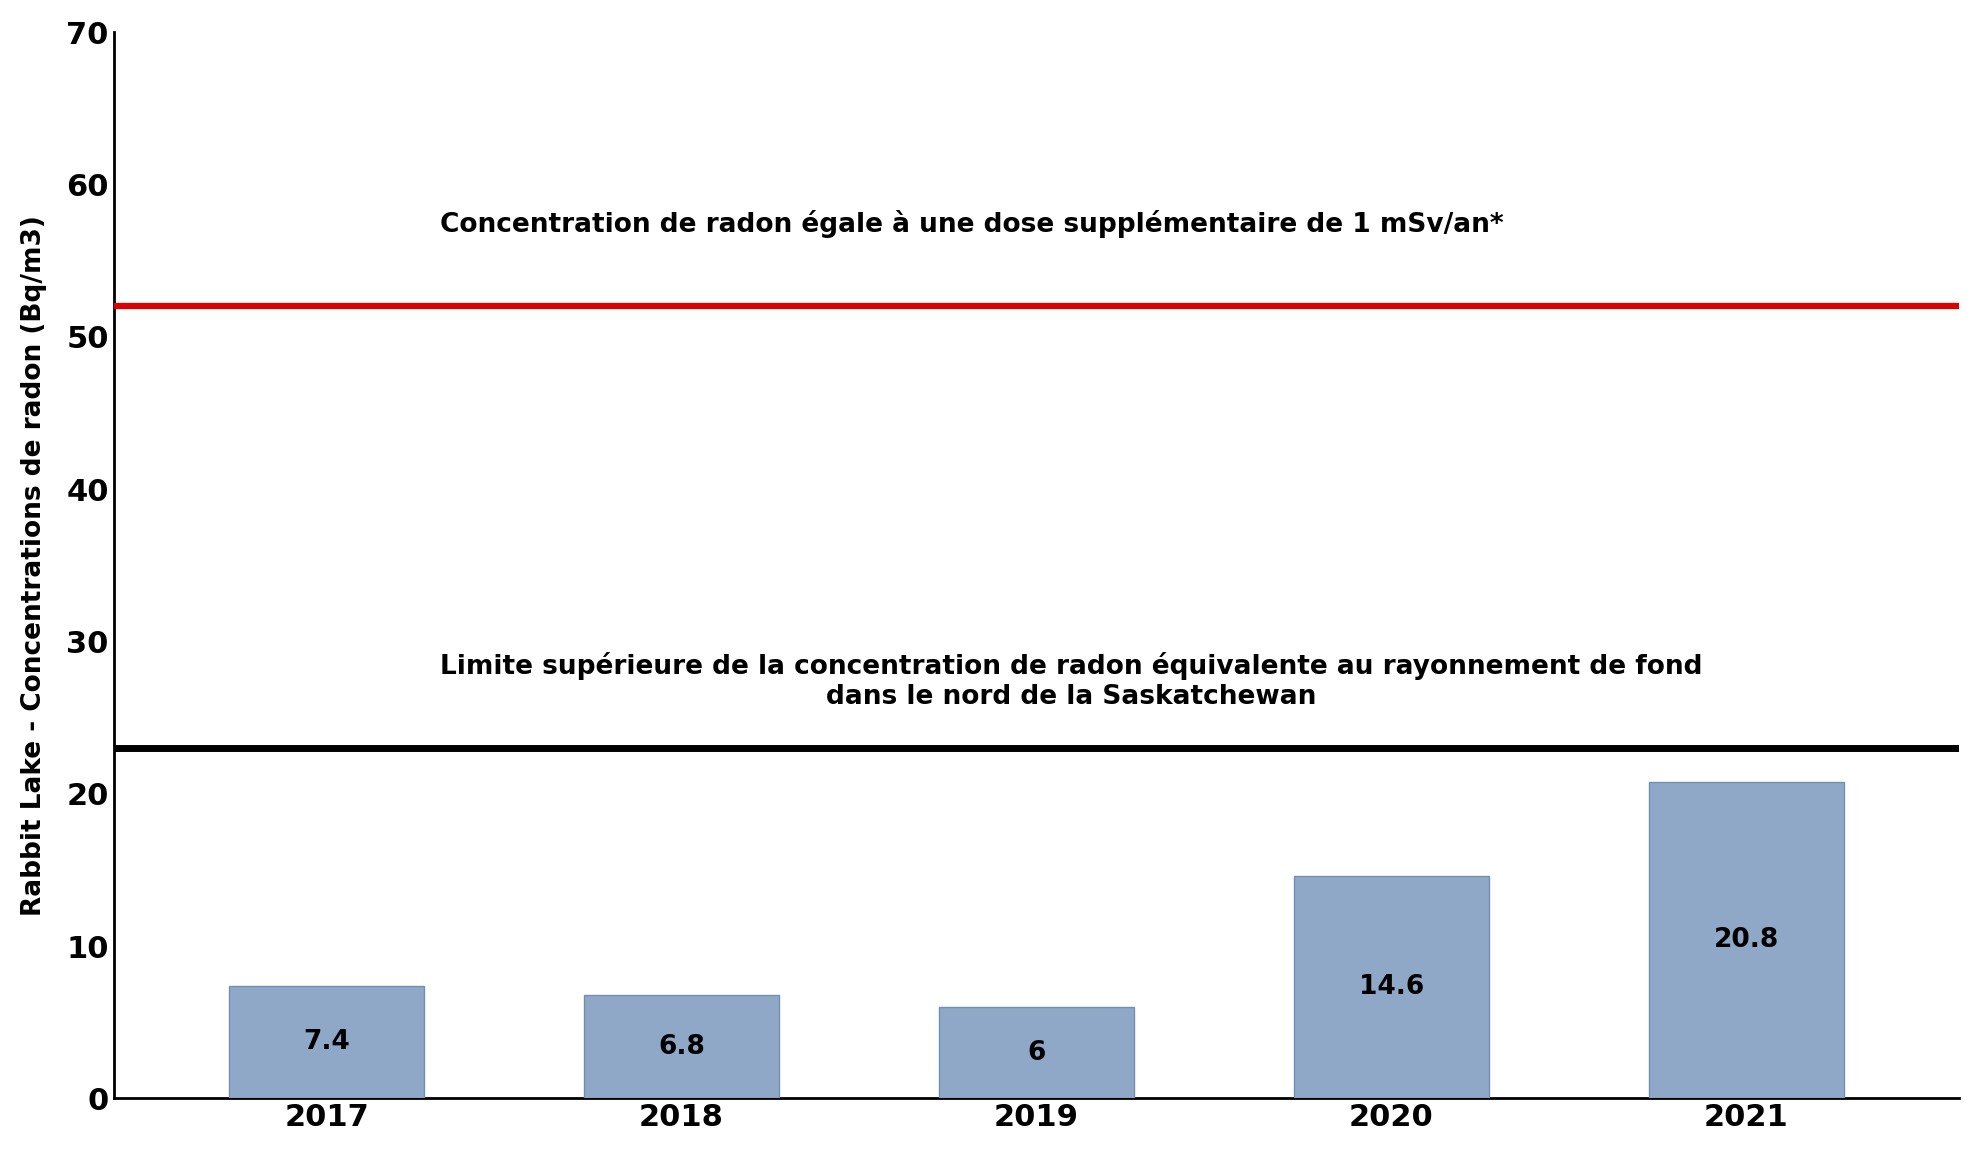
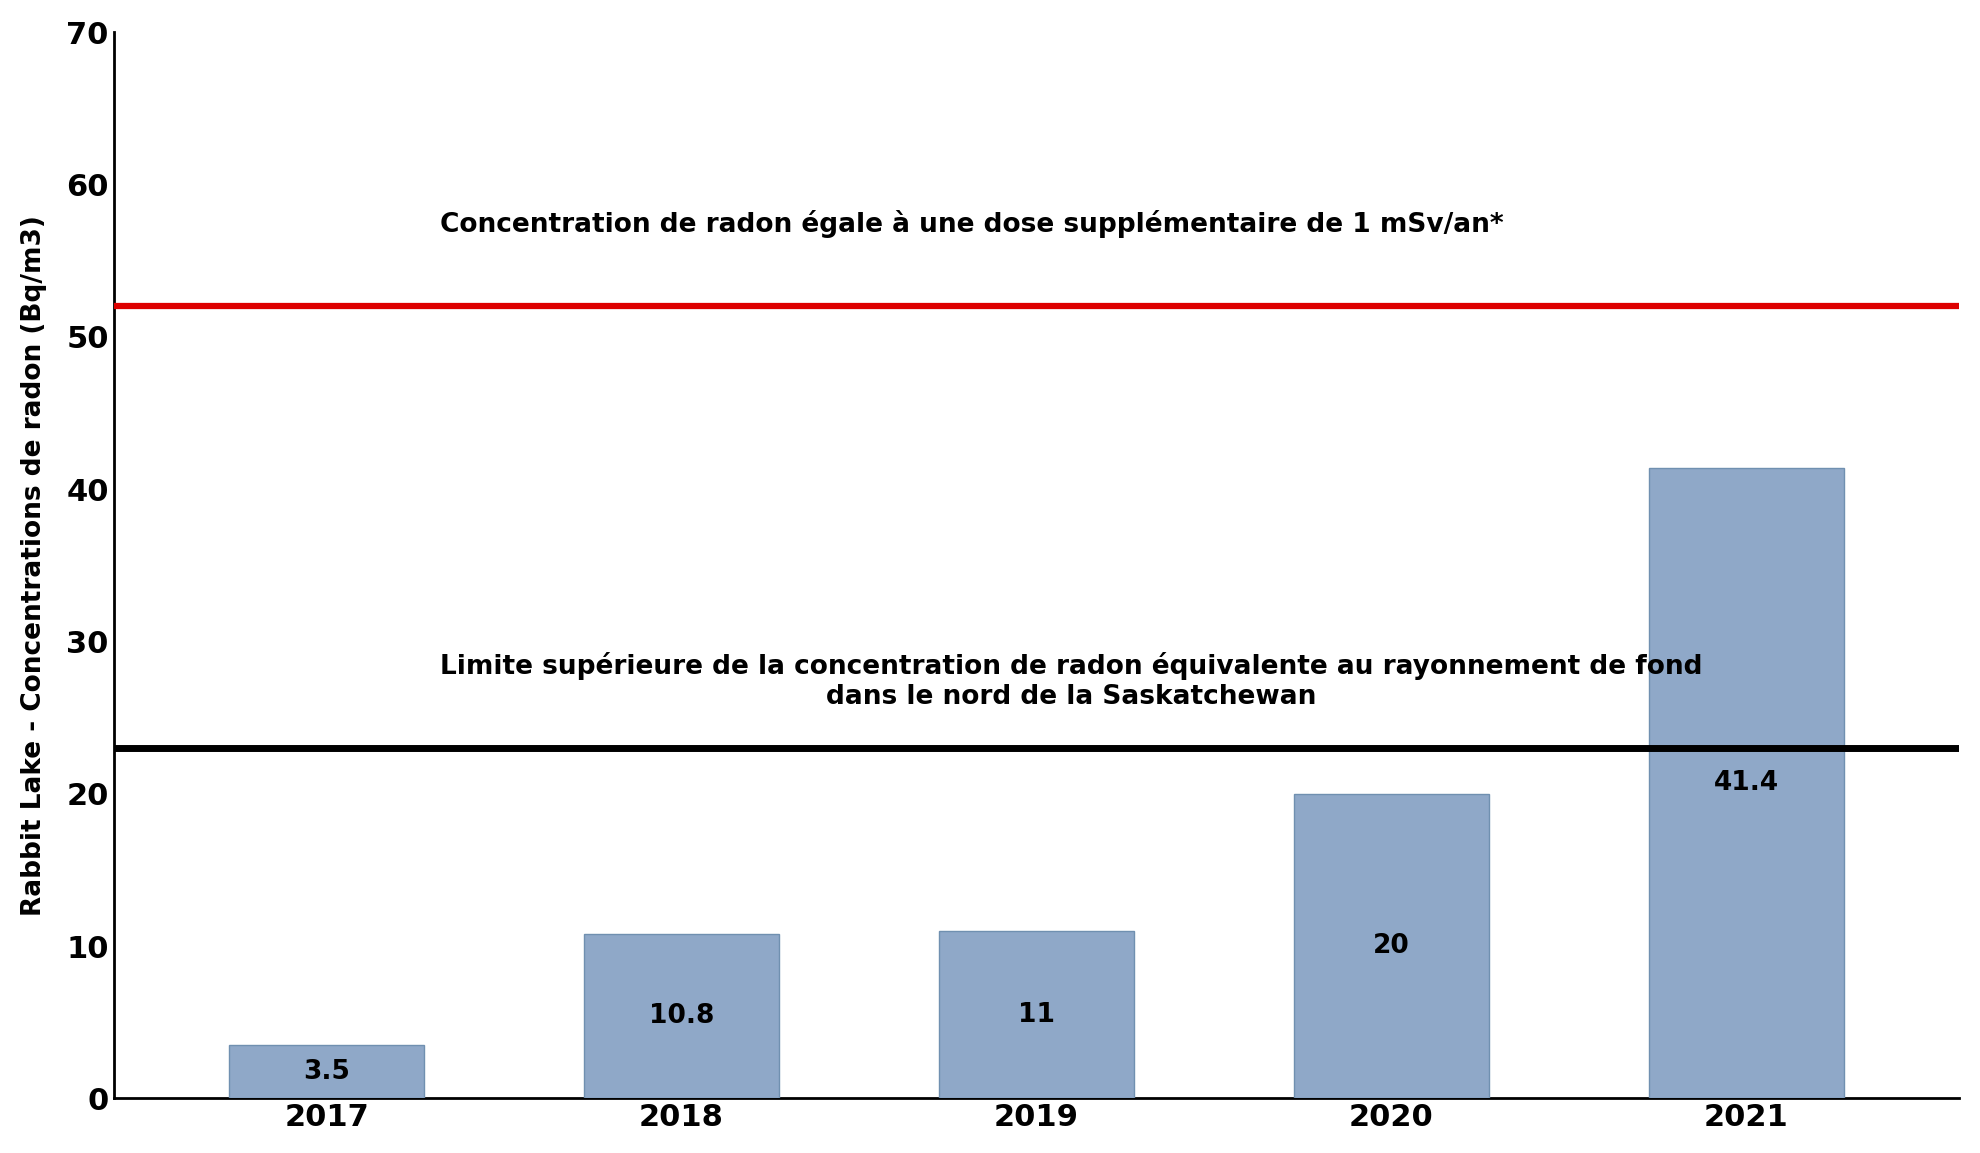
2017: 7.4 -> 3.5
2018: 6.8 -> 10.8
2019: 6 -> 11
2020: 14.6 -> 20
2021: 20.8 -> 41.4
